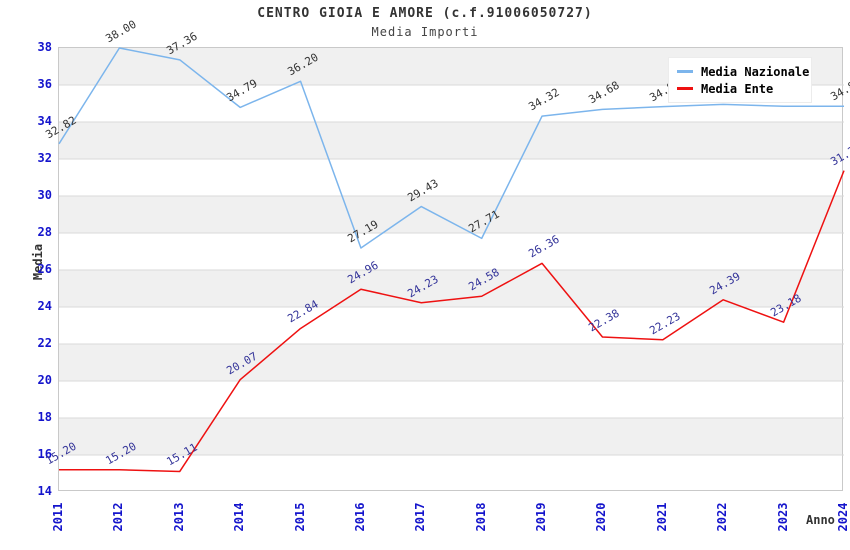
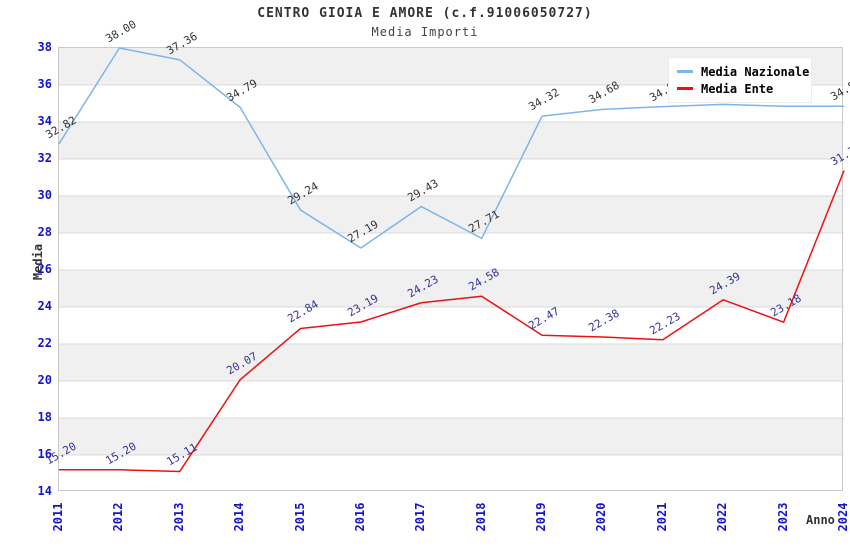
Media Nazionale/2015: 36.20 -> 29.24
Media Ente/2016: 24.96 -> 23.19
Media Ente/2019: 26.36 -> 22.47
